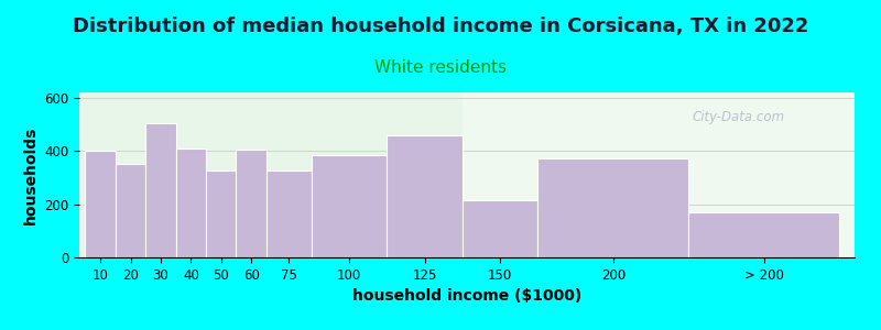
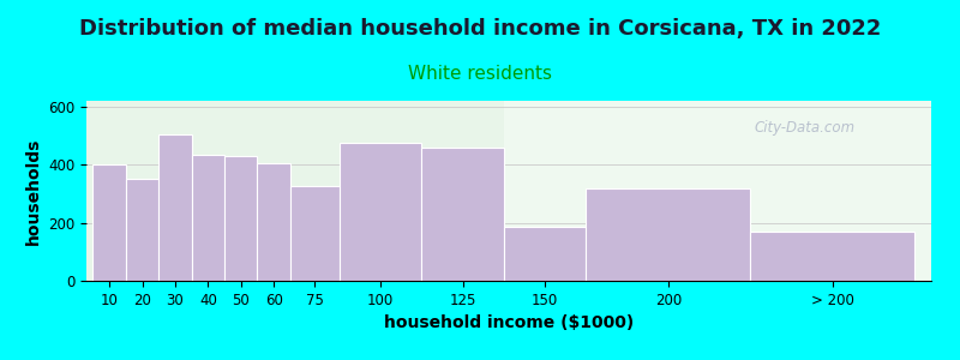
40: 410 -> 435
50: 325 -> 430
100: 385 -> 475
150: 215 -> 185
200: 370 -> 320
